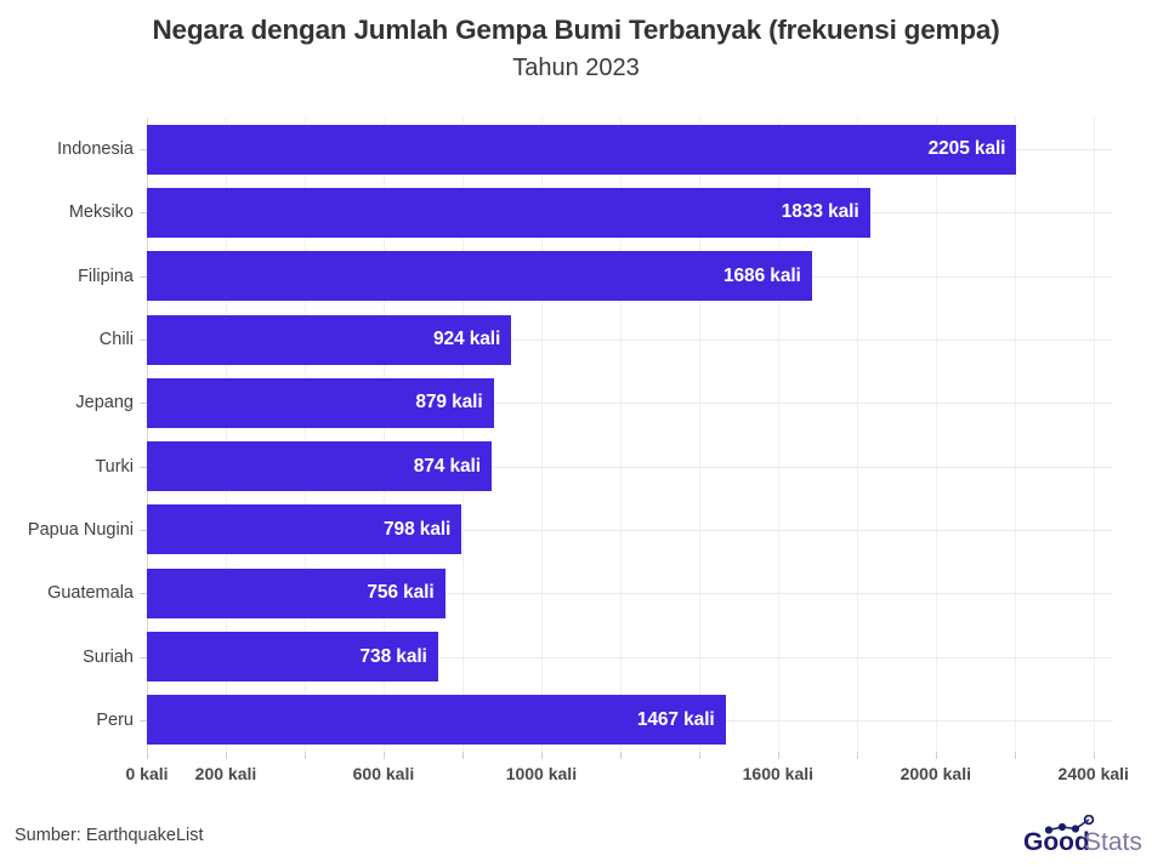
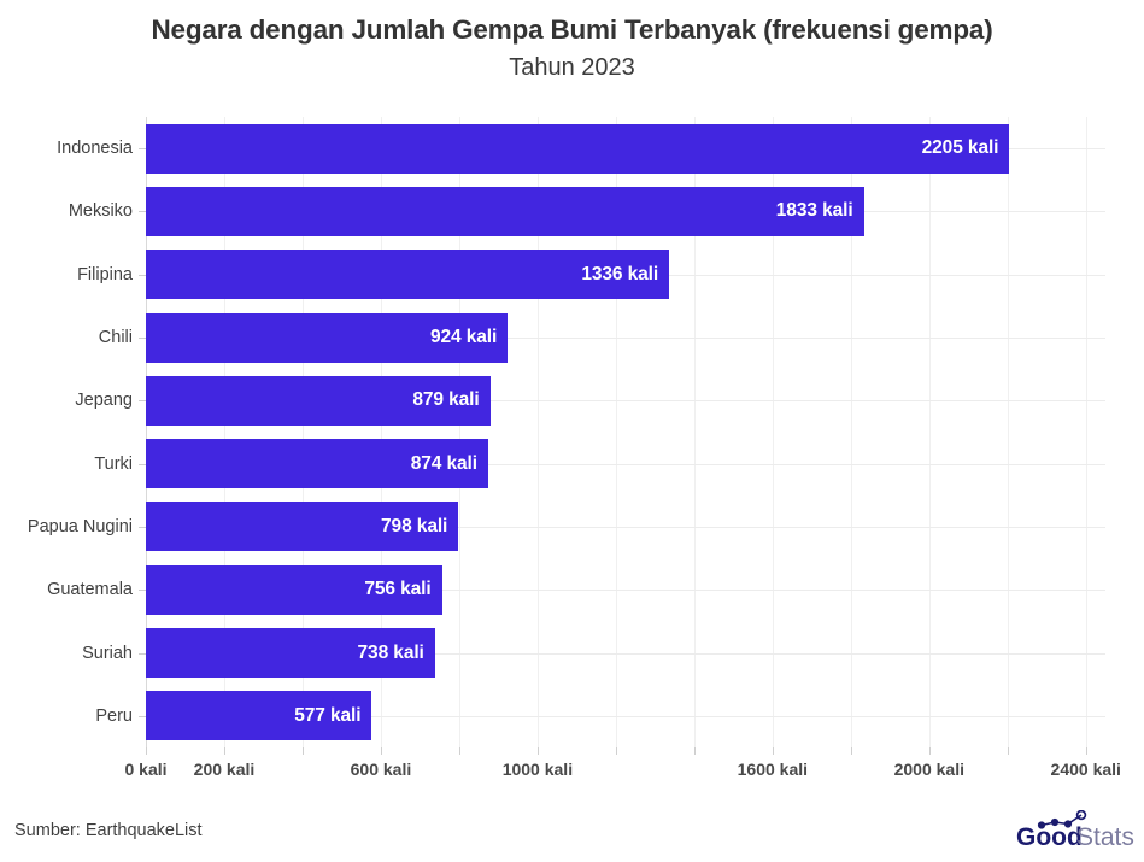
Filipina: 1686 -> 1336
Peru: 1467 -> 577
